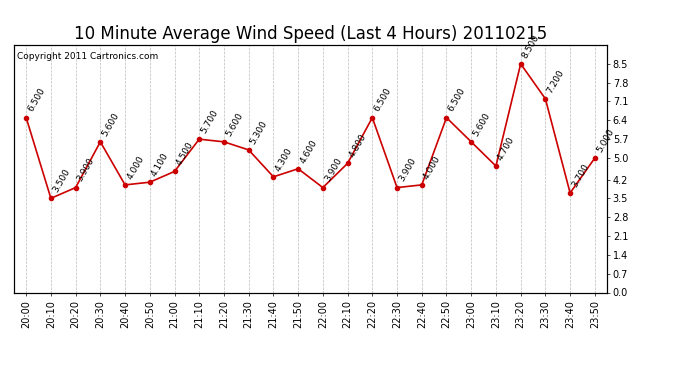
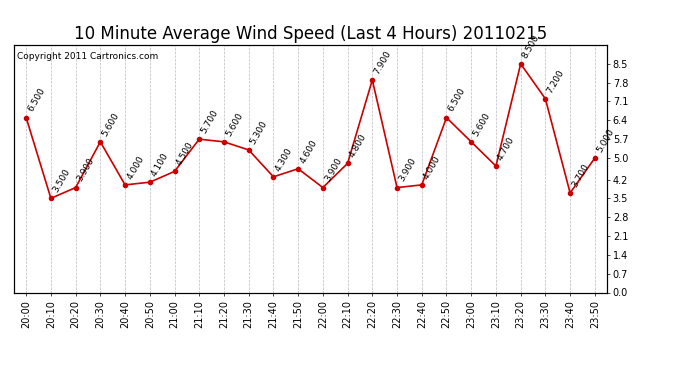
22:20: 6.500 -> 7.900
